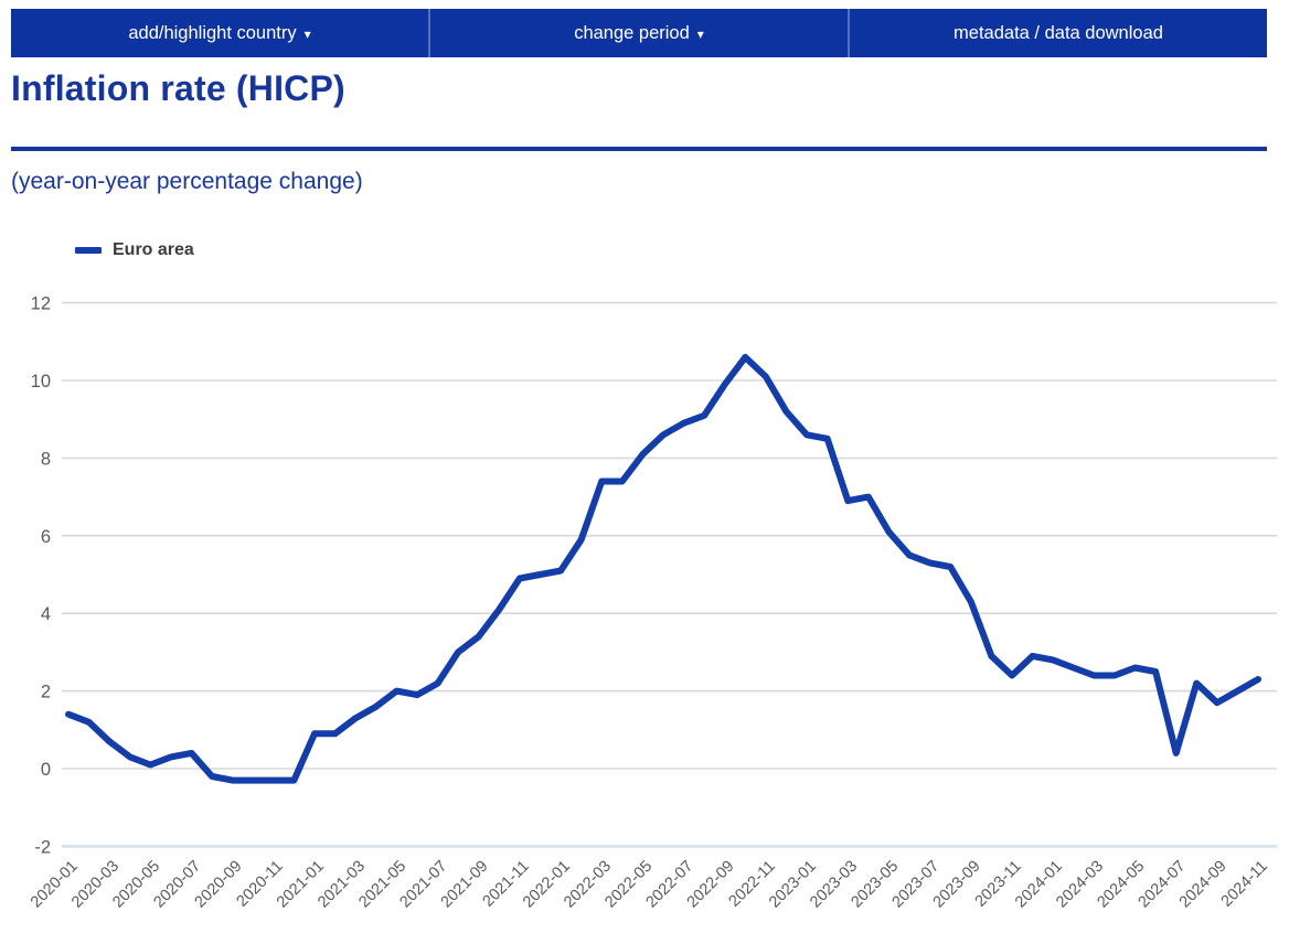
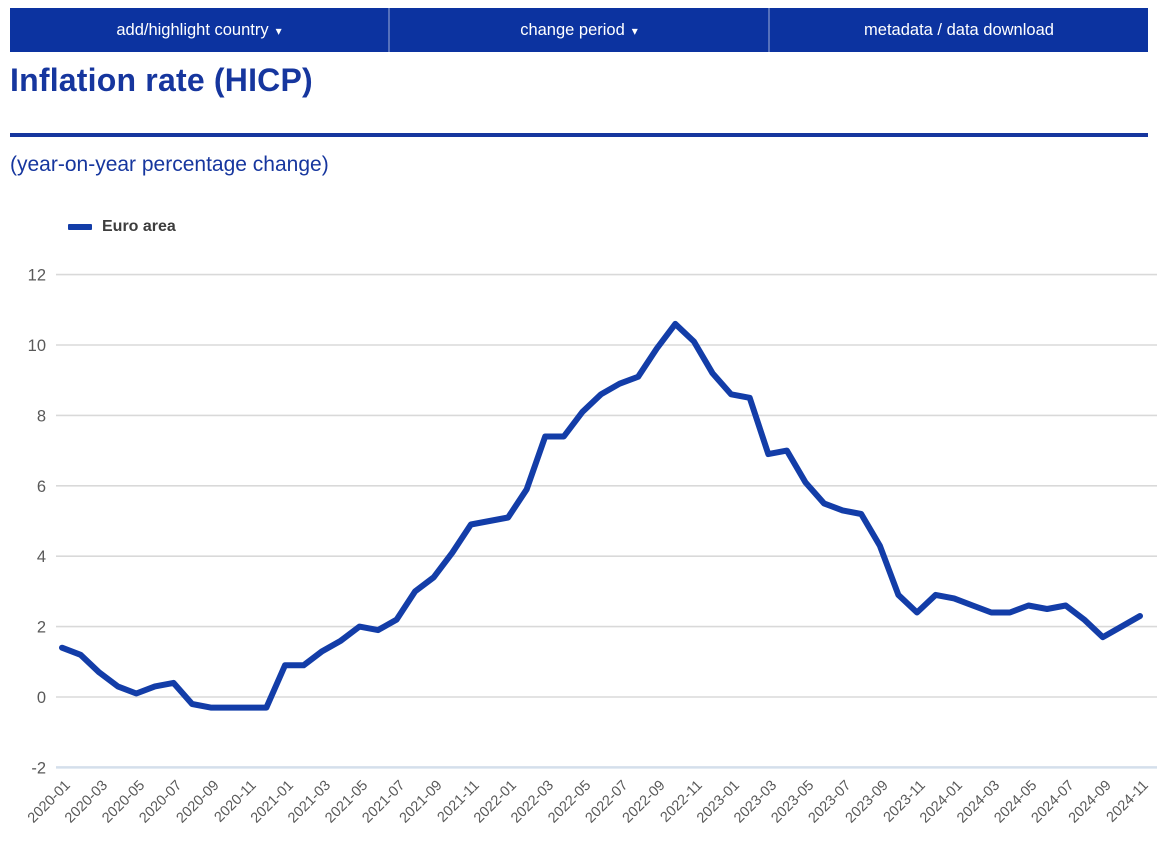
2024-07: 0.4 -> 2.6
